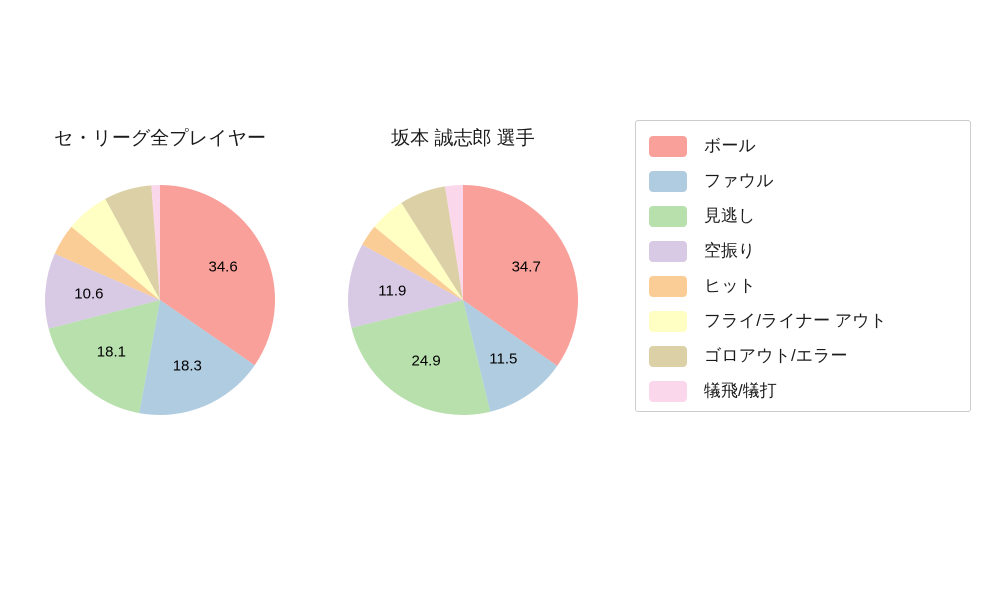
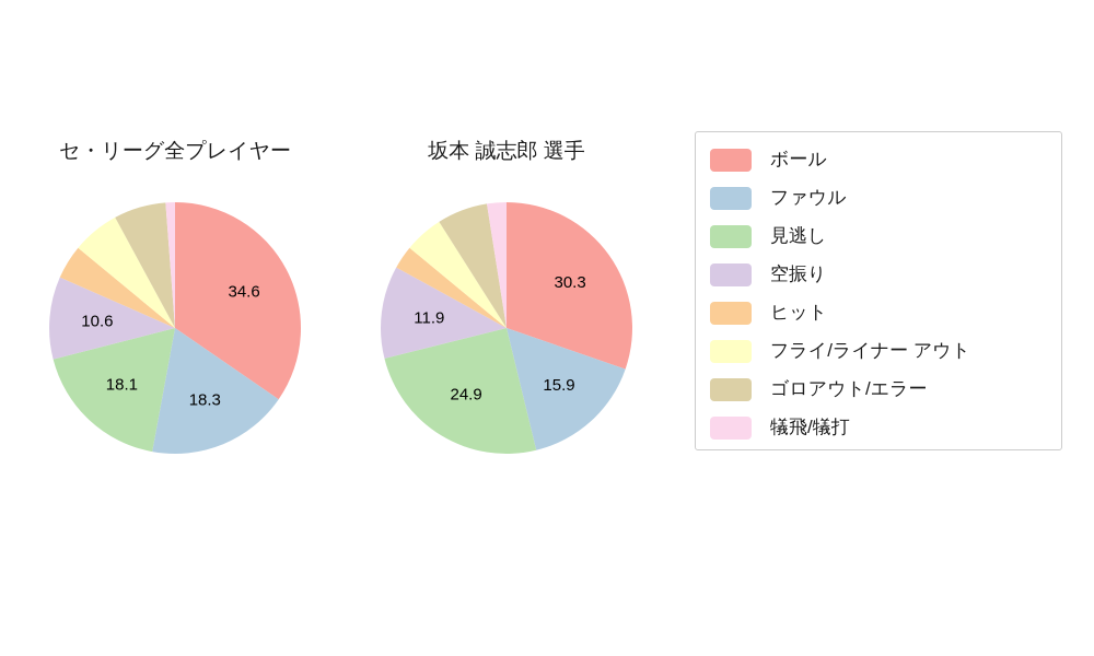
坂本 誠志郎 選手/ボール: 34.7 -> 30.3
坂本 誠志郎 選手/ファウル: 11.5 -> 15.9
